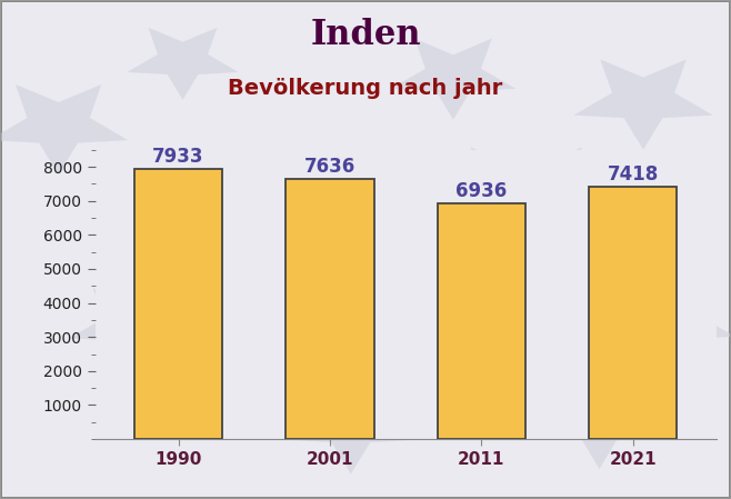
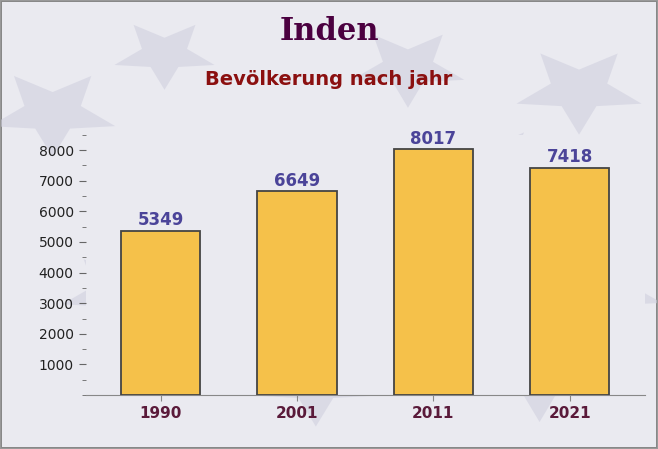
1990: 7933 -> 5349
2001: 7636 -> 6649
2011: 6936 -> 8017
